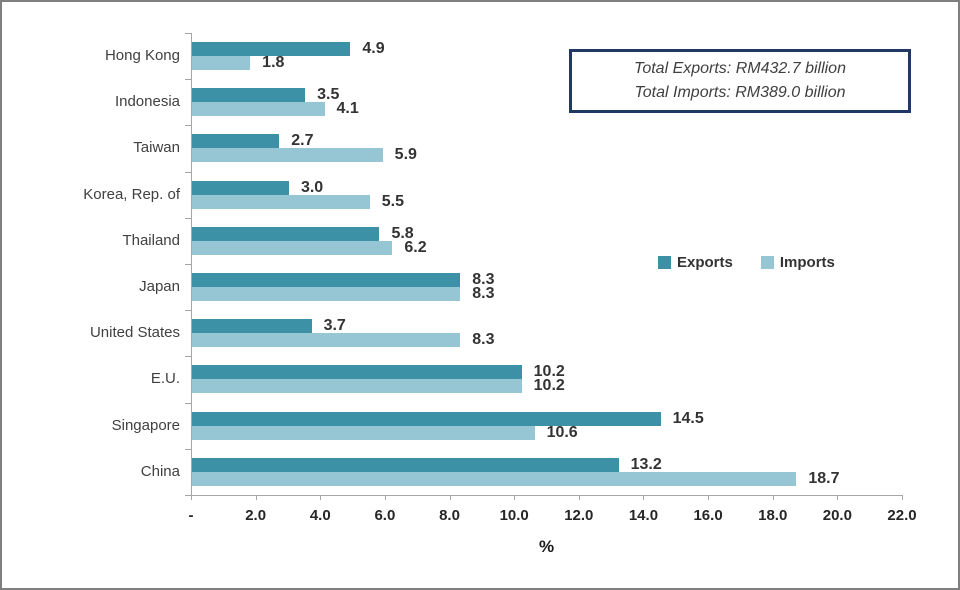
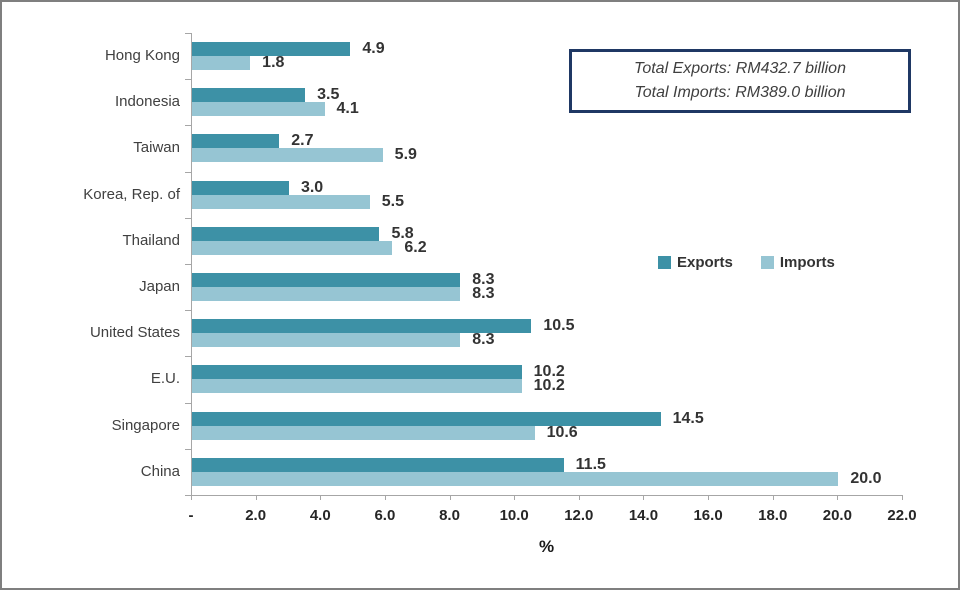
Exports/United States: 3.7 -> 10.5
Exports/China: 13.2 -> 11.5
Imports/China: 18.7 -> 20.0
